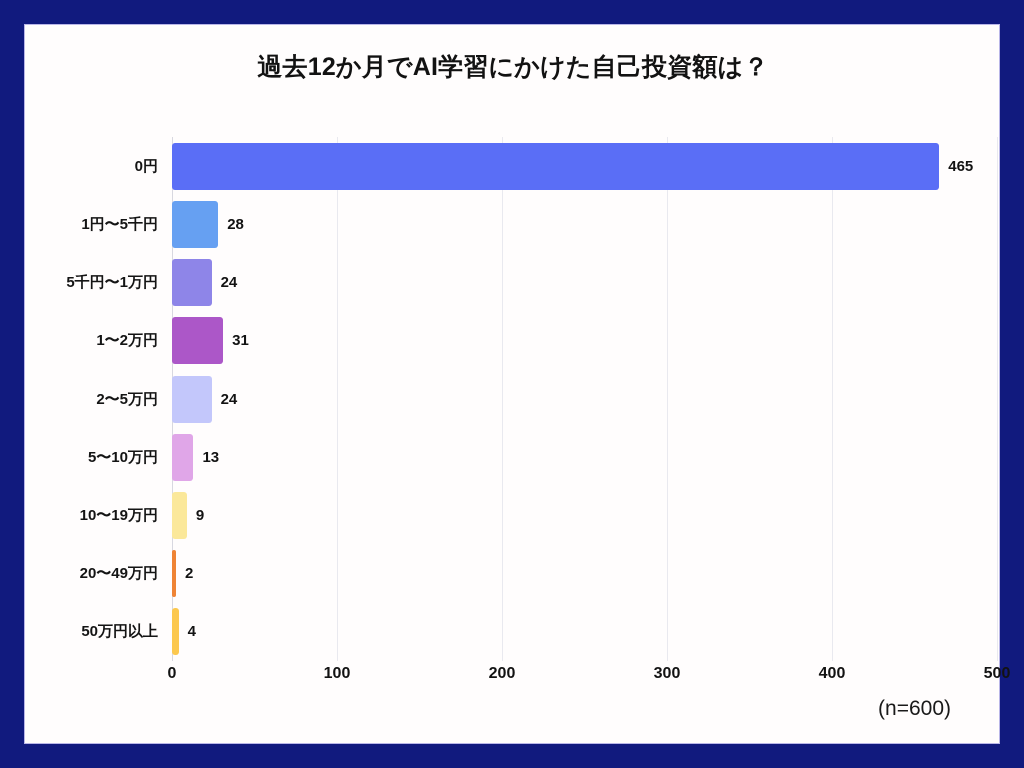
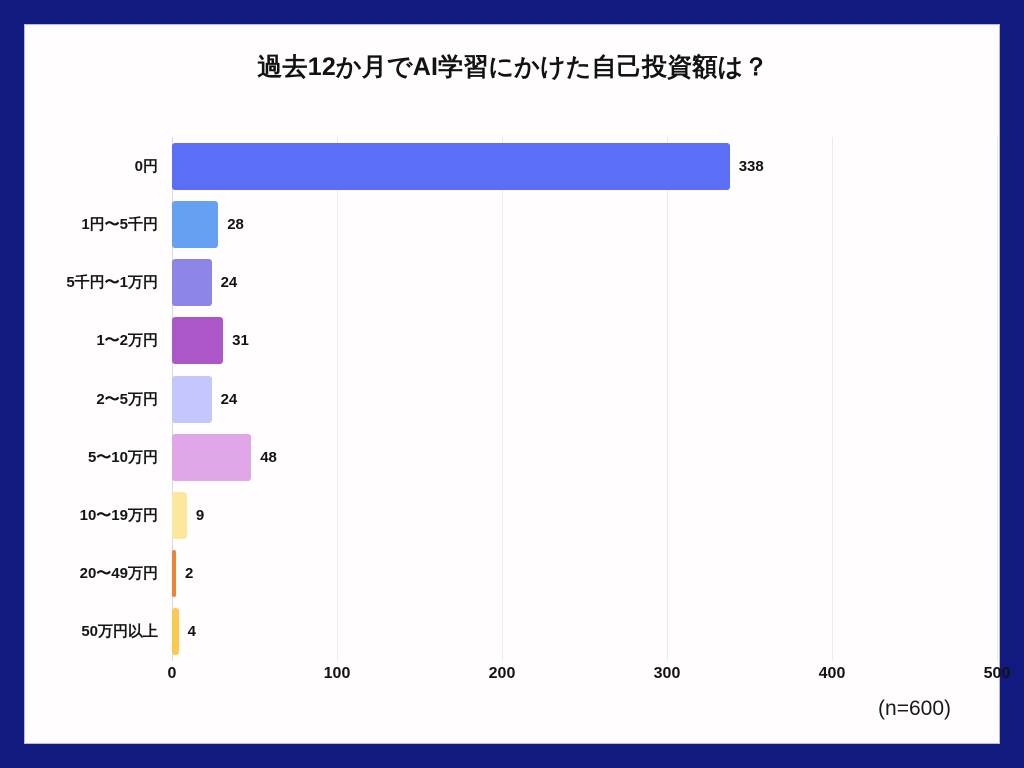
0円: 465 -> 338
5〜10万円: 13 -> 48
